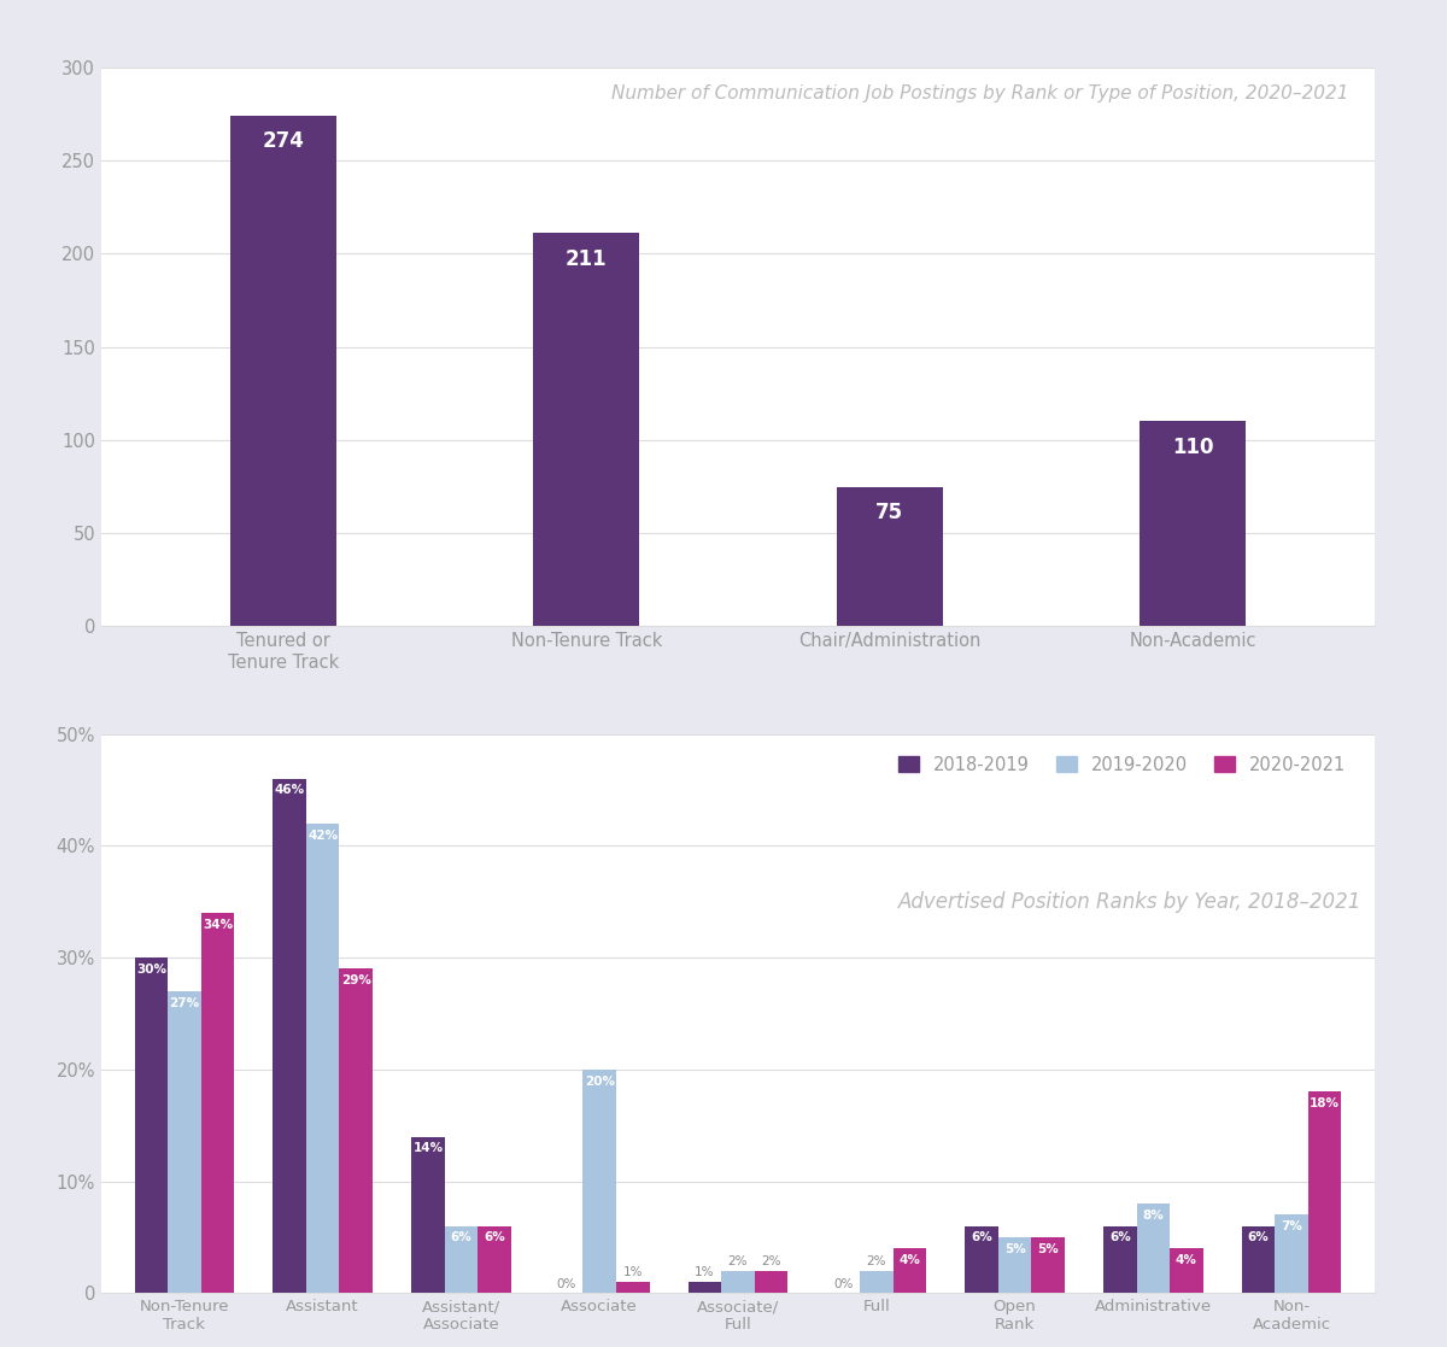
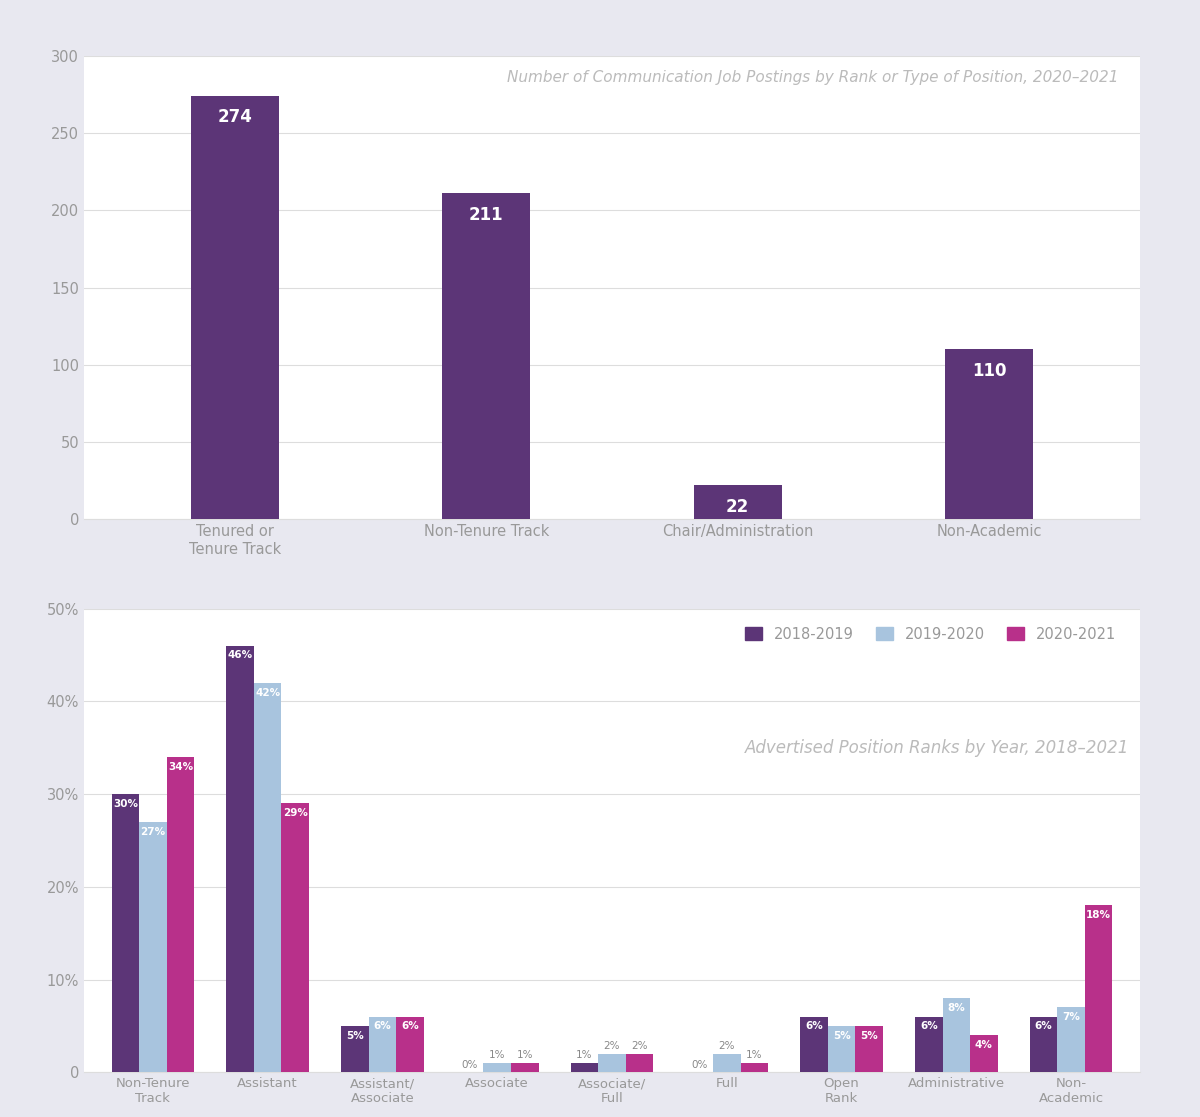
Chair/Administration: 75 -> 22
2018-2019/Assistant/ Associate: 14% -> 5%
2019-2020/Associate: 20% -> 1%
2020-2021/Full: 4% -> 1%
